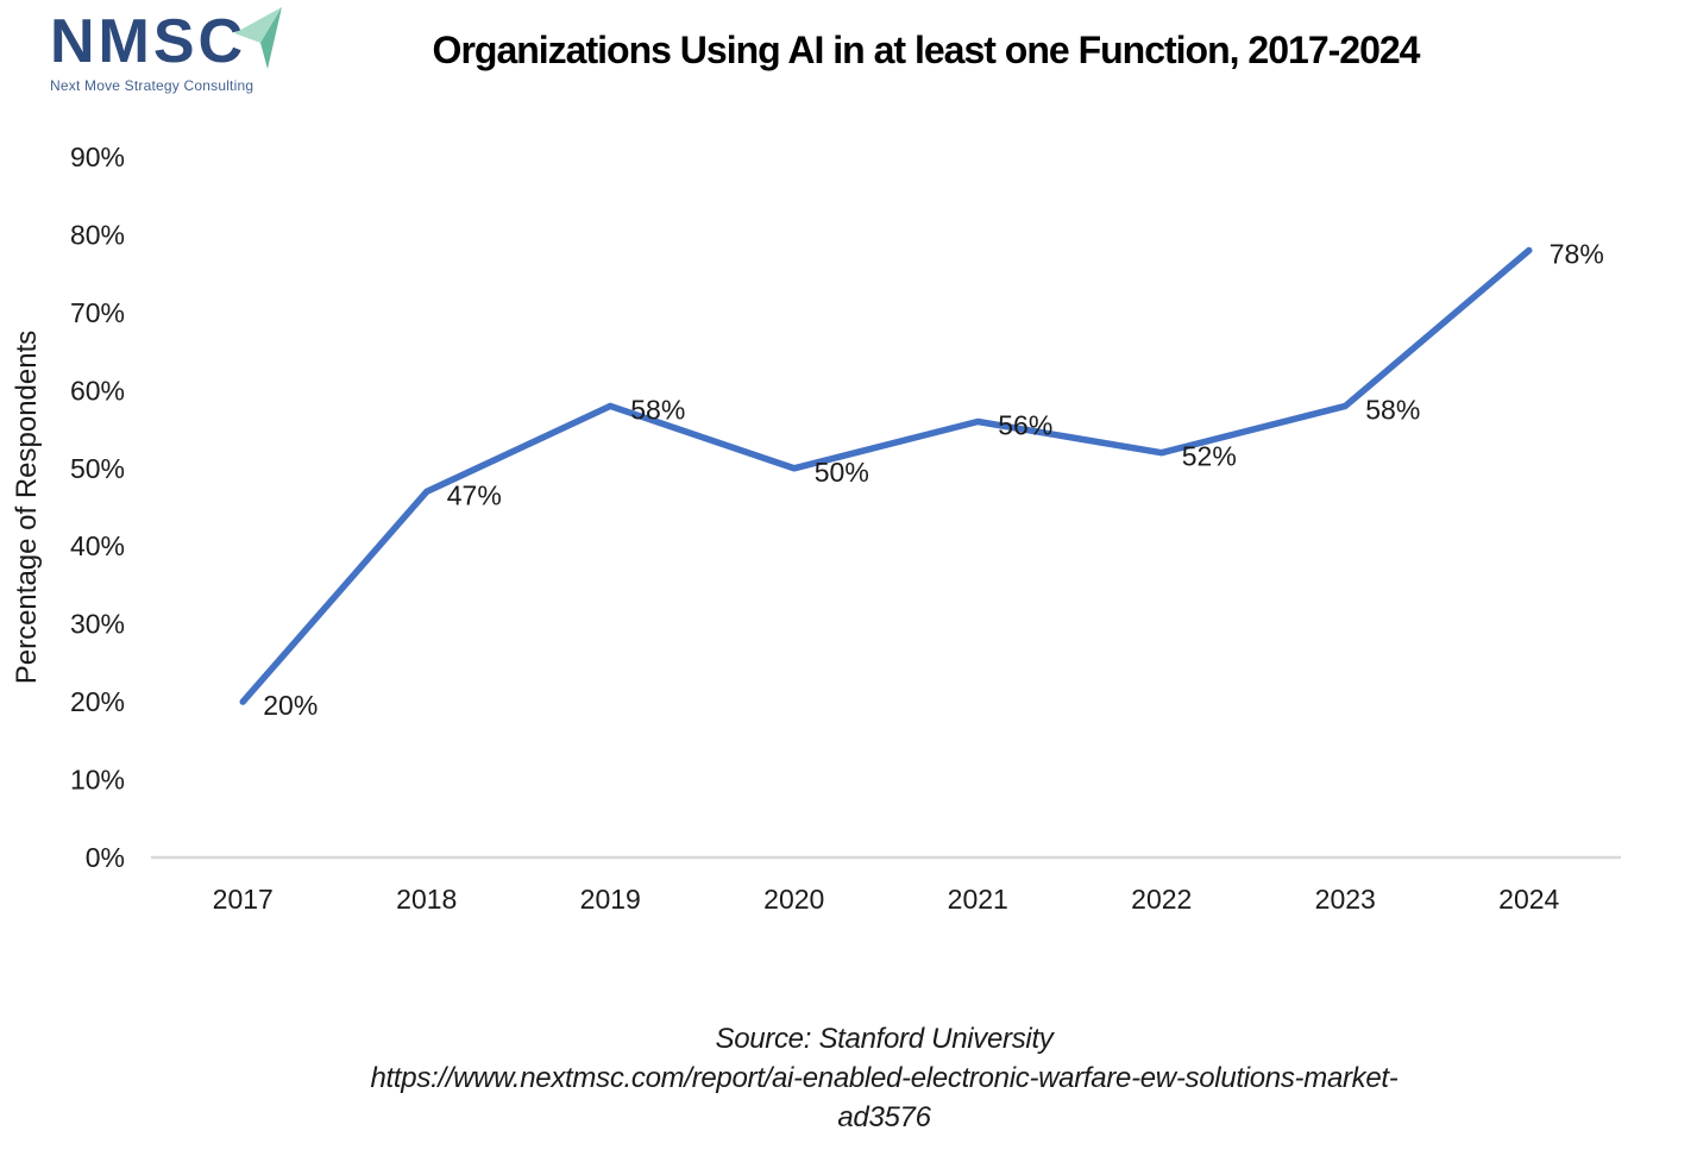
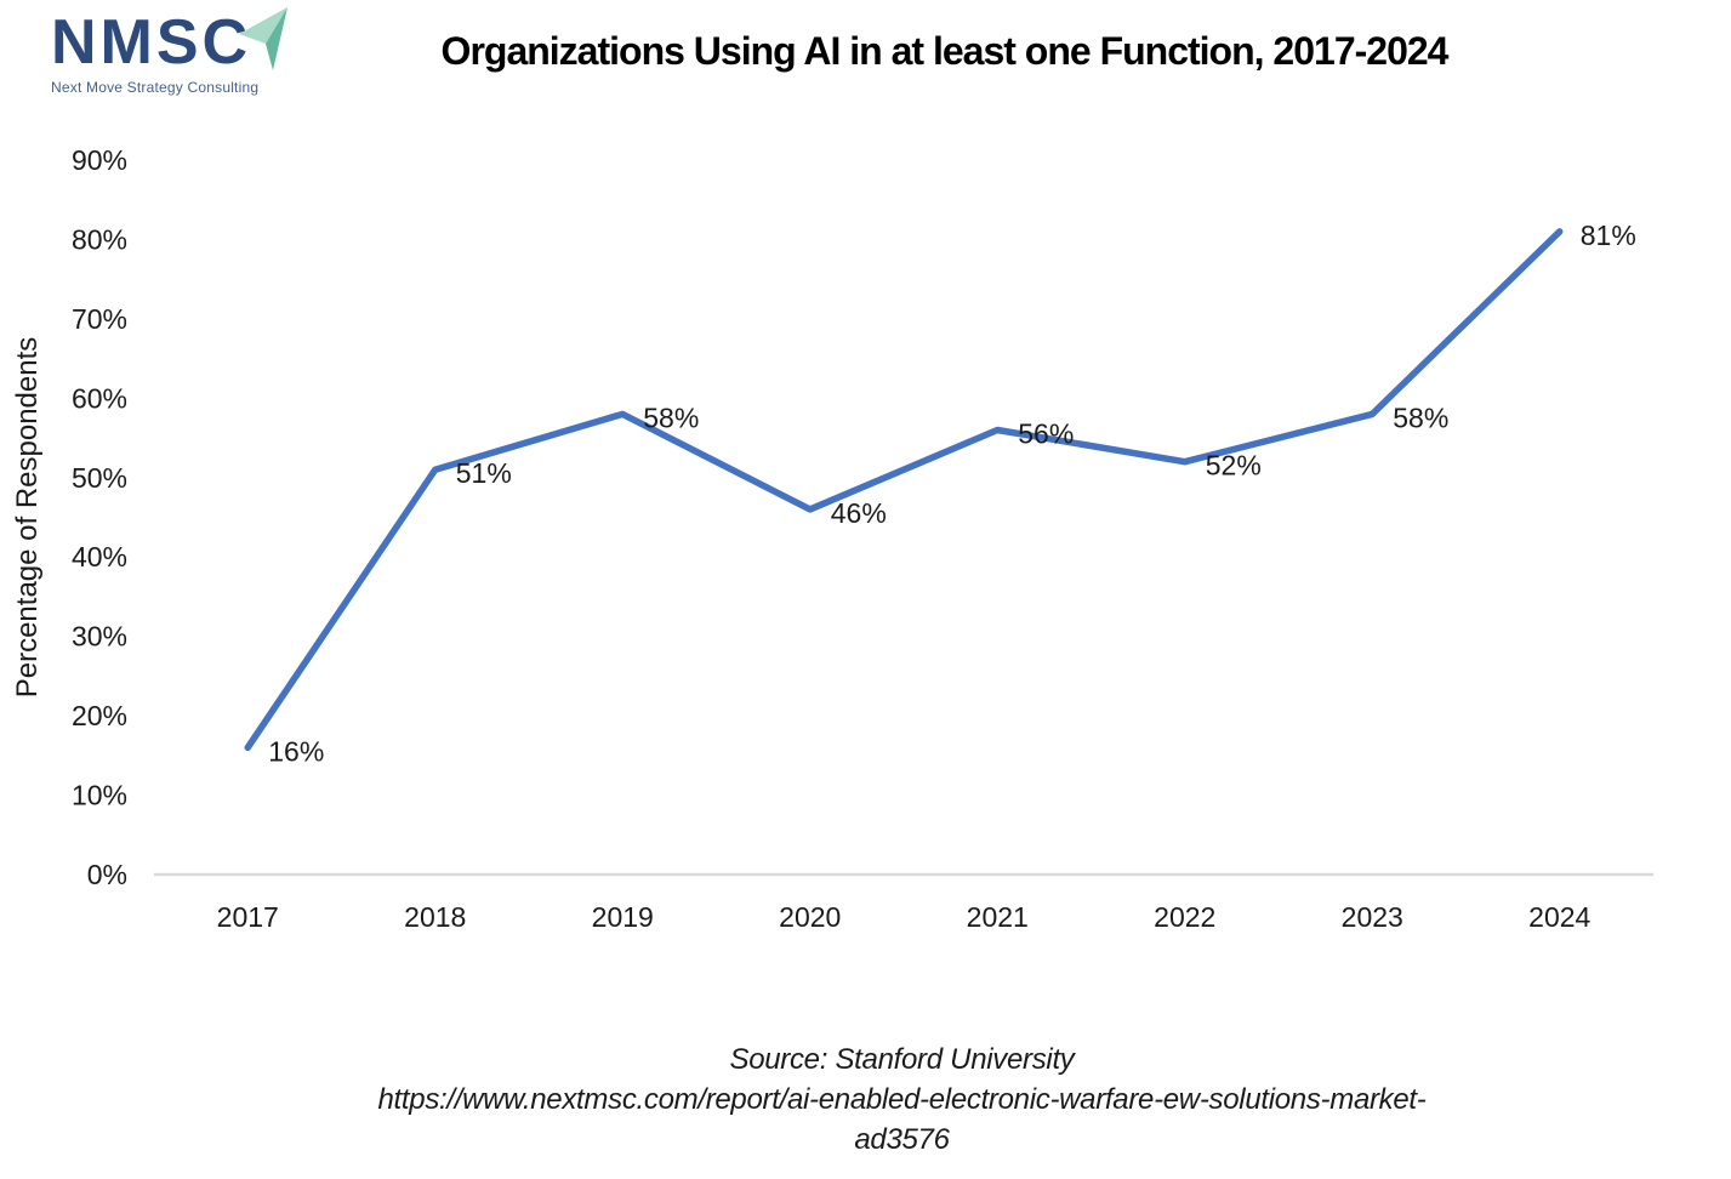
2017: 20% -> 16%
2018: 47% -> 51%
2020: 50% -> 46%
2024: 78% -> 81%
